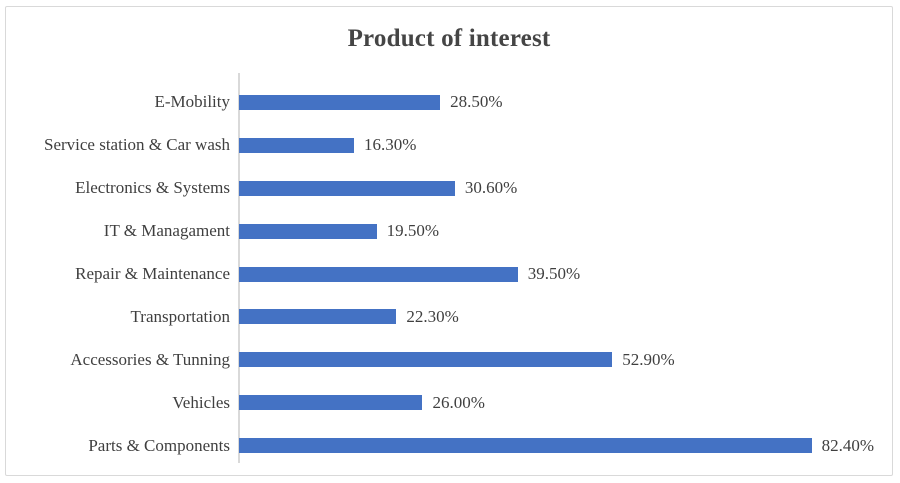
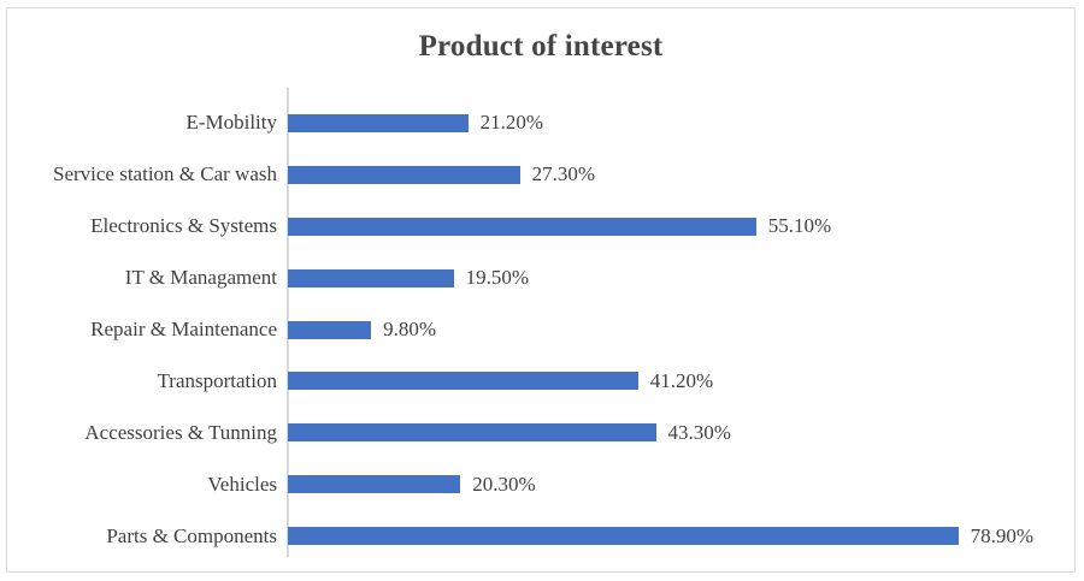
E-Mobility: 28.50% -> 21.20%
Service station & Car wash: 16.30% -> 27.30%
Electronics & Systems: 30.60% -> 55.10%
Repair & Maintenance: 39.50% -> 9.80%
Transportation: 22.30% -> 41.20%
Accessories & Tunning: 52.90% -> 43.30%
Vehicles: 26.00% -> 20.30%
Parts & Components: 82.40% -> 78.90%
